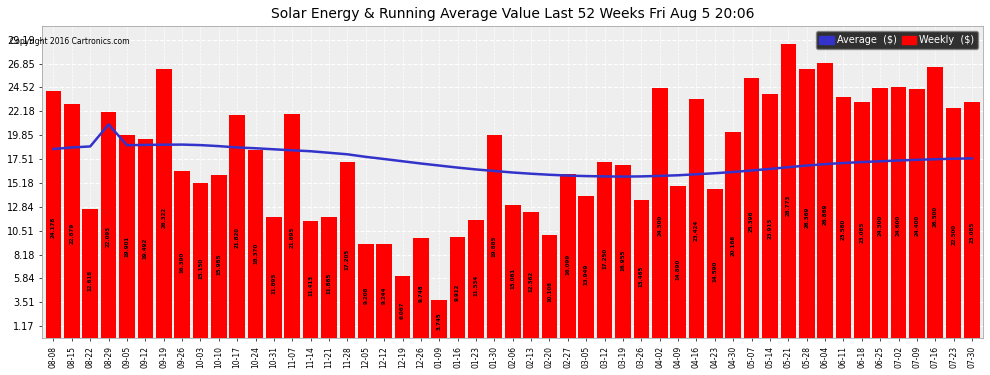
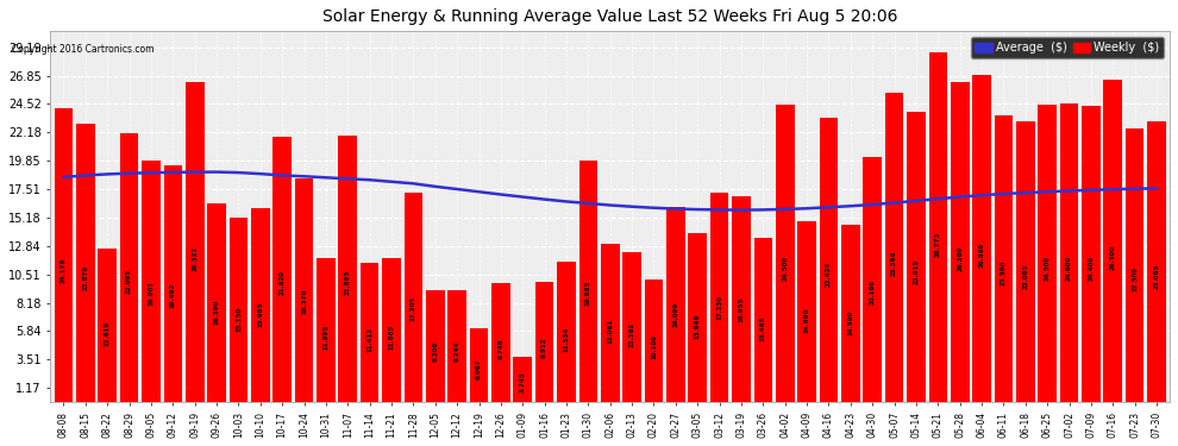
Average ($)/08-29: 20.9 -> 18.8
